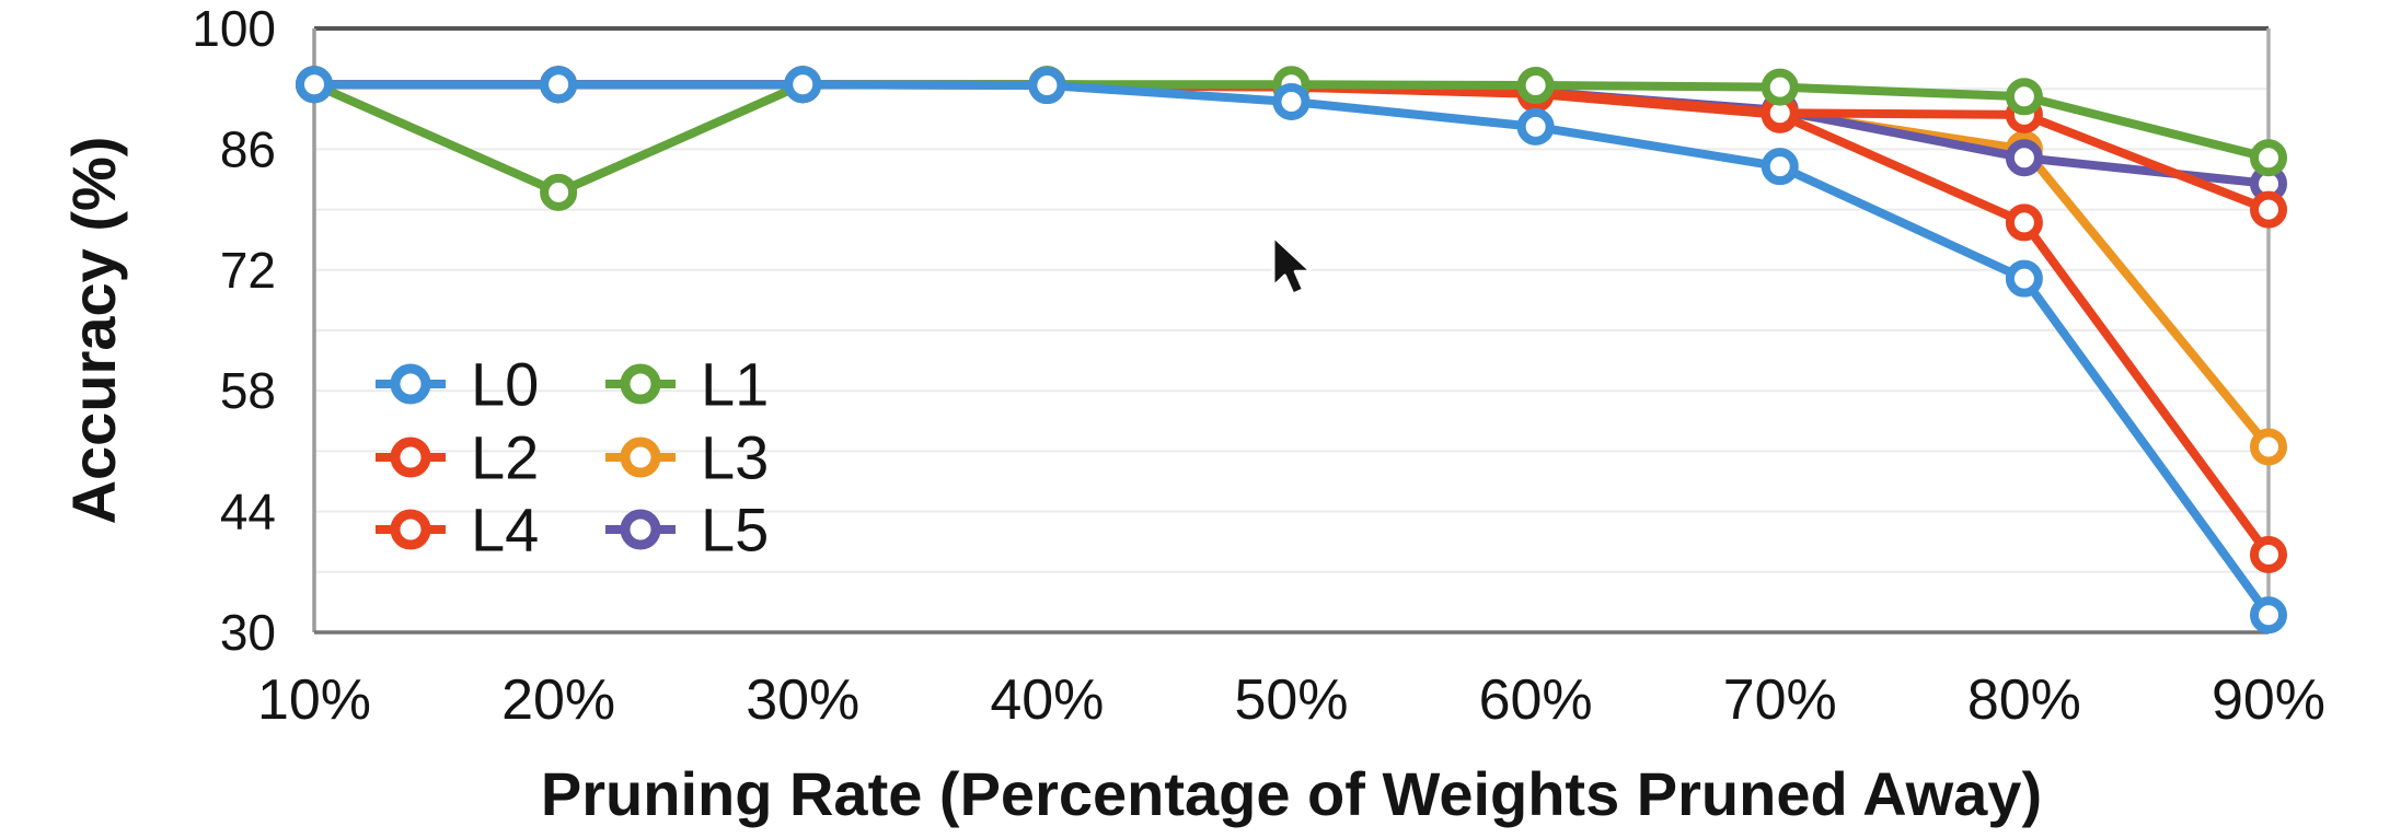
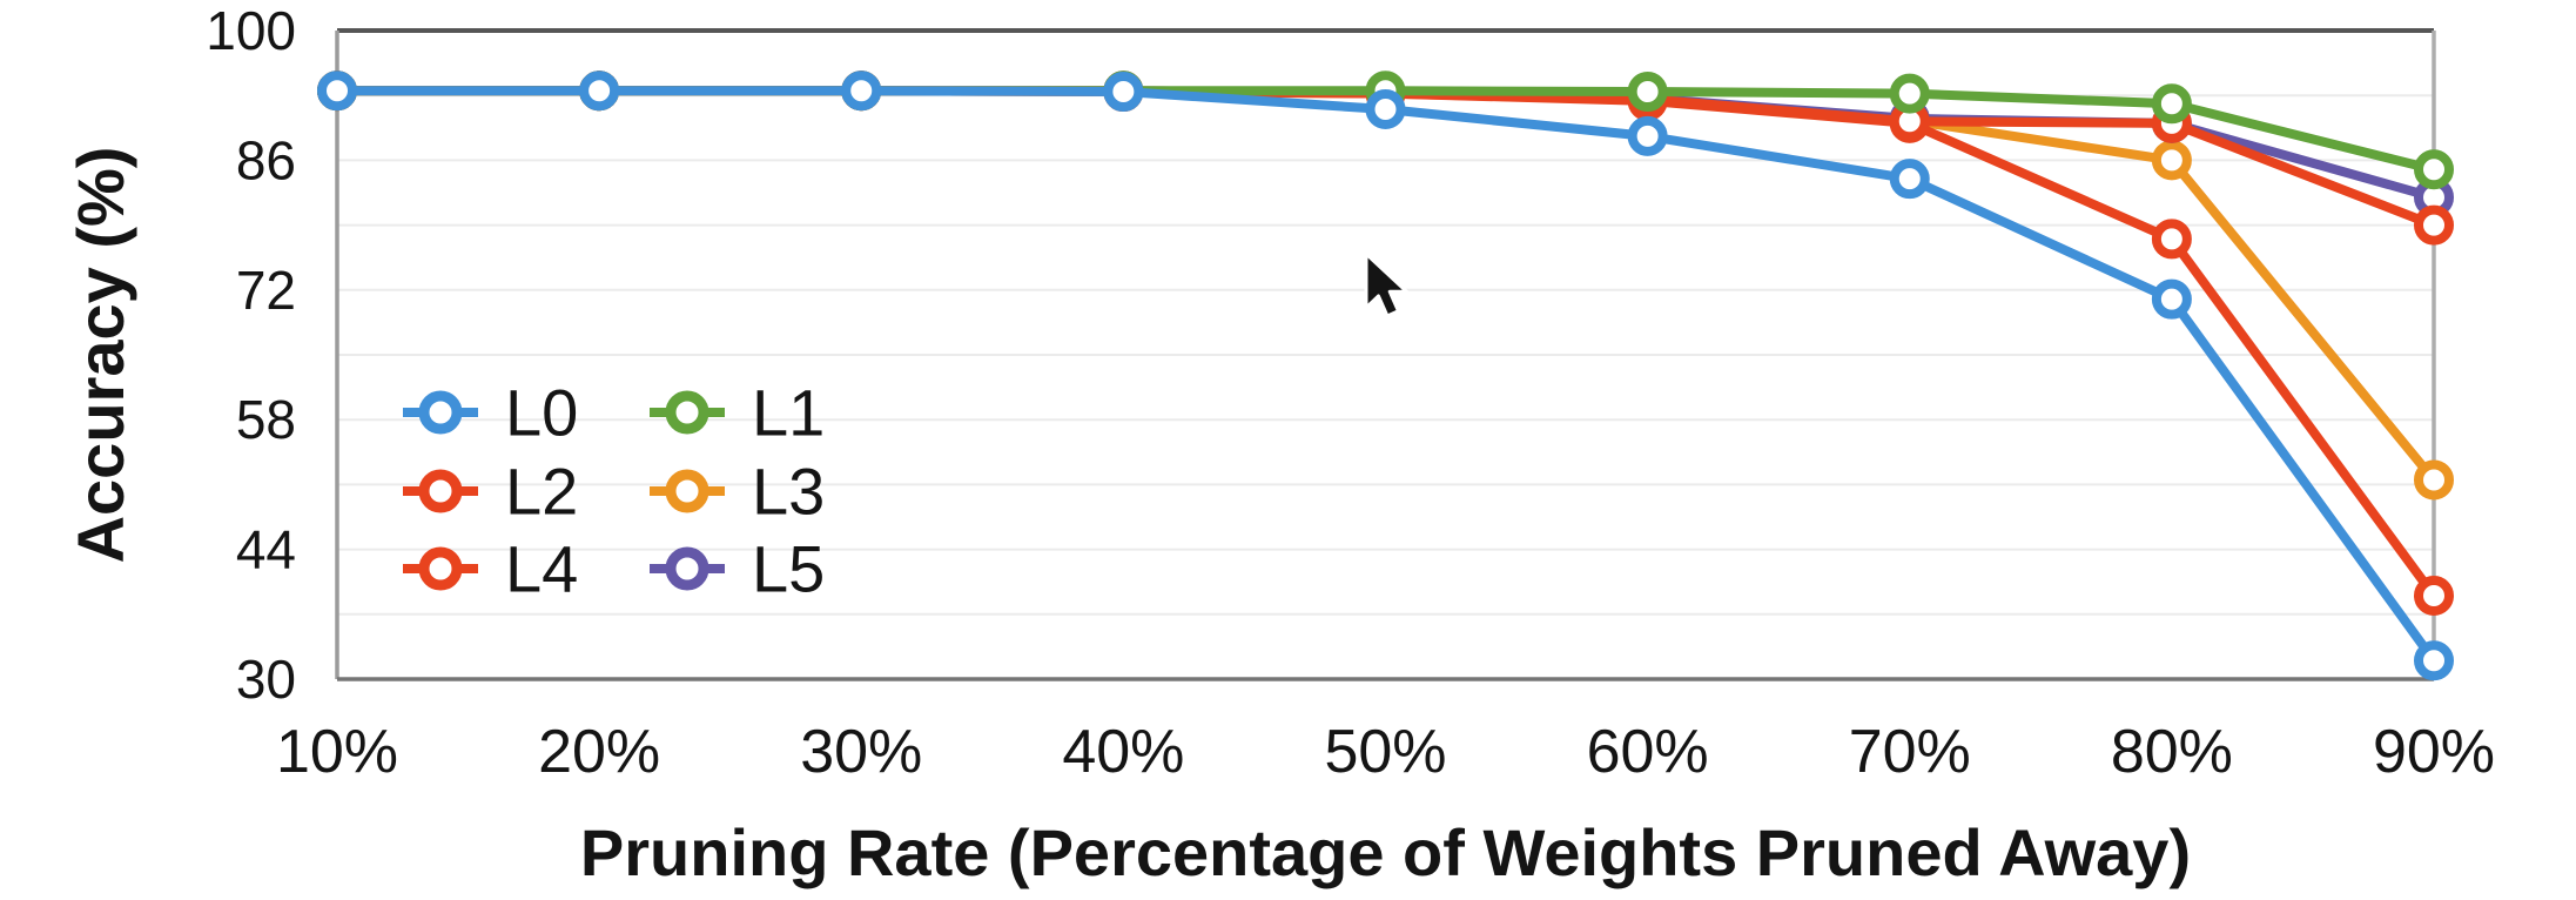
L1/20%: 81 -> 94
L5/80%: 85 -> 90
